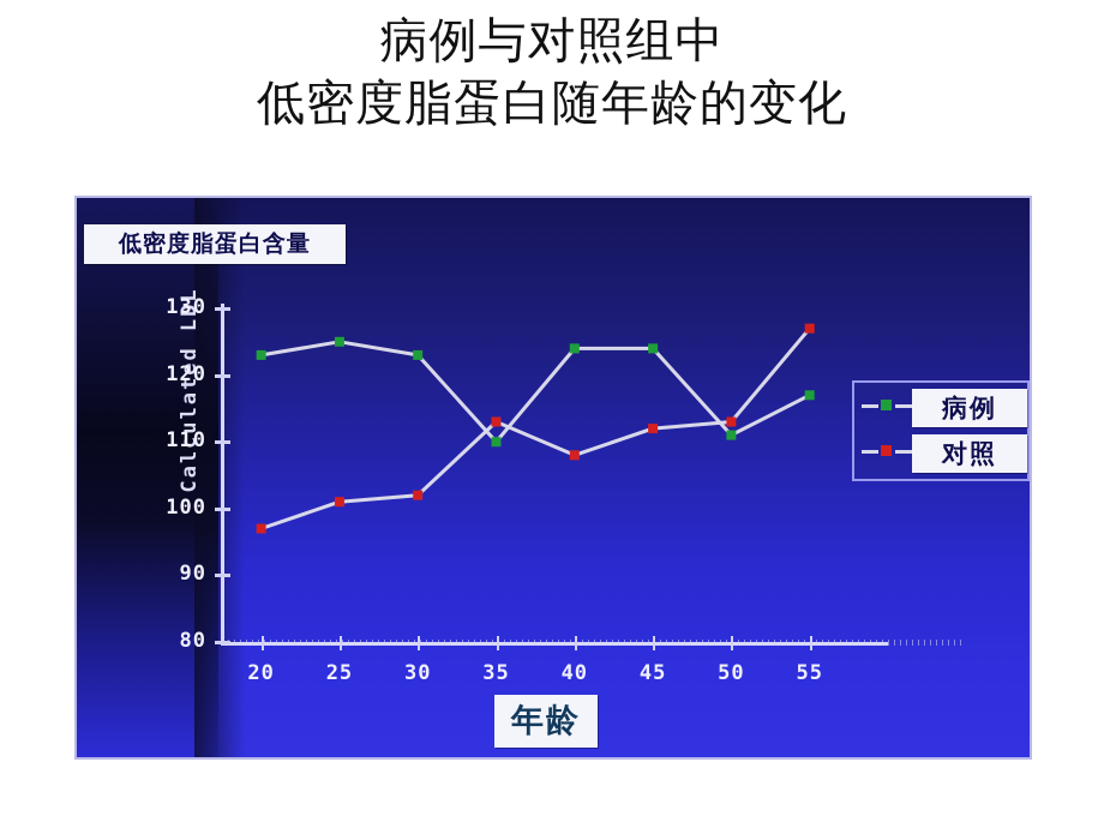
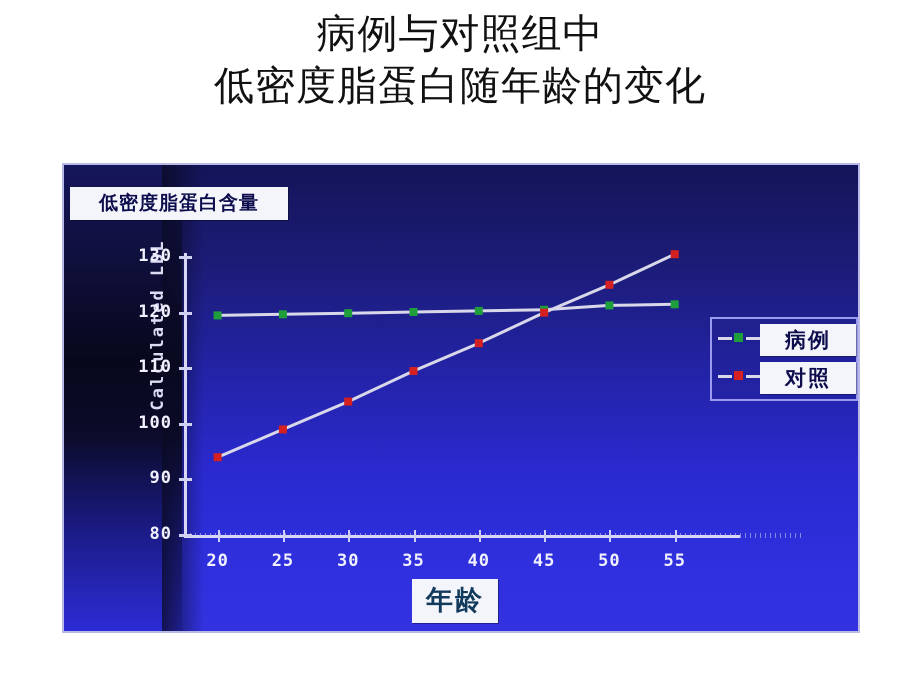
病例/20: 123 -> 120
对照/20: 97 -> 94
病例/25: 125 -> 120
对照/25: 101 -> 99
病例/30: 123 -> 120
对照/30: 102 -> 104
病例/35: 110 -> 120
对照/35: 113 -> 110
病例/40: 124 -> 120
对照/40: 108 -> 114
病例/45: 124 -> 120
对照/45: 112 -> 120
病例/50: 111 -> 121
对照/50: 113 -> 125
病例/55: 117 -> 122
对照/55: 127 -> 130
